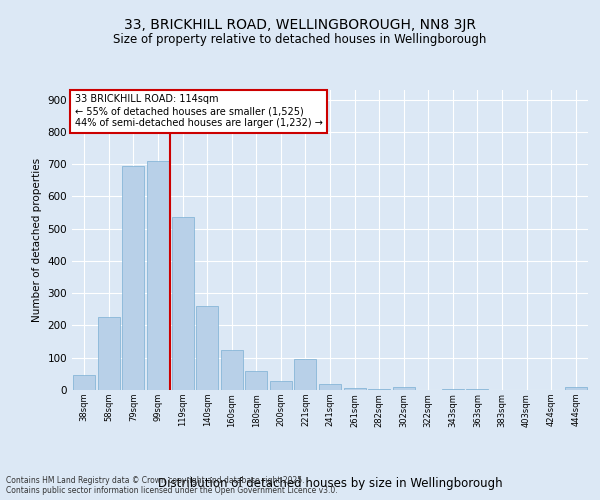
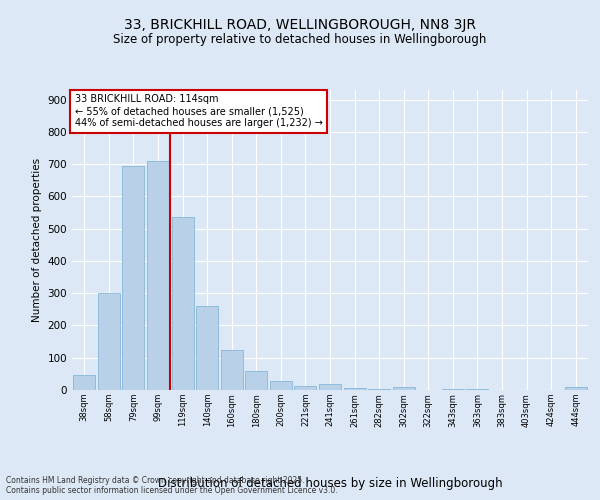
58sqm: 225 -> 300
221sqm: 95 -> 12
